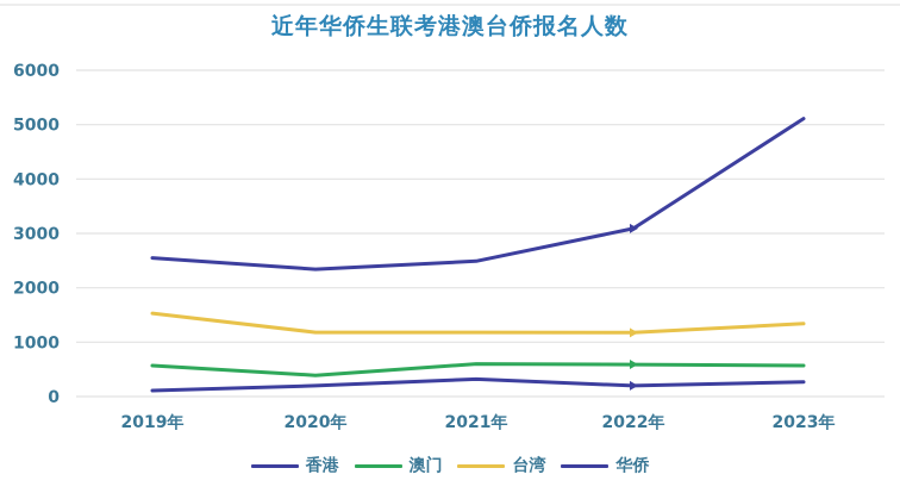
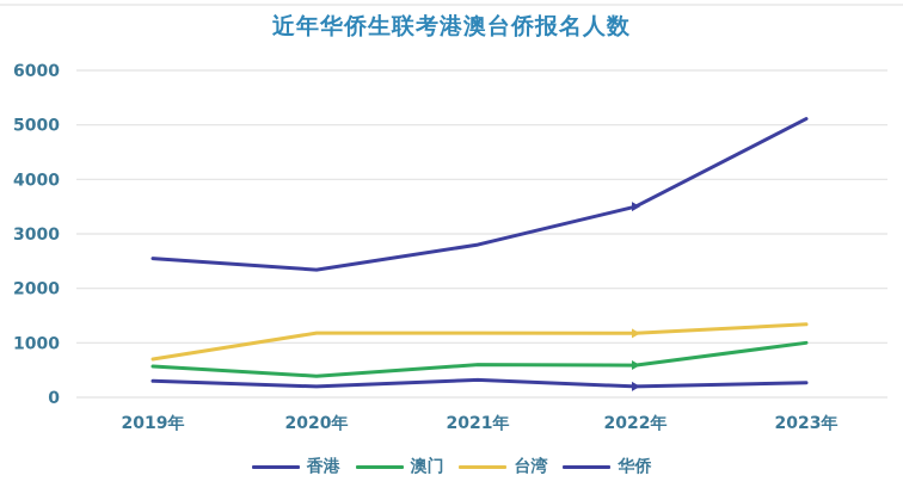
香港/2019年: 100 -> 300
台湾/2019年: 1500 -> 700
华侨/2021年: 2500 -> 2800
华侨/2022年: 3100 -> 3500
澳门/2023年: 600 -> 1000
